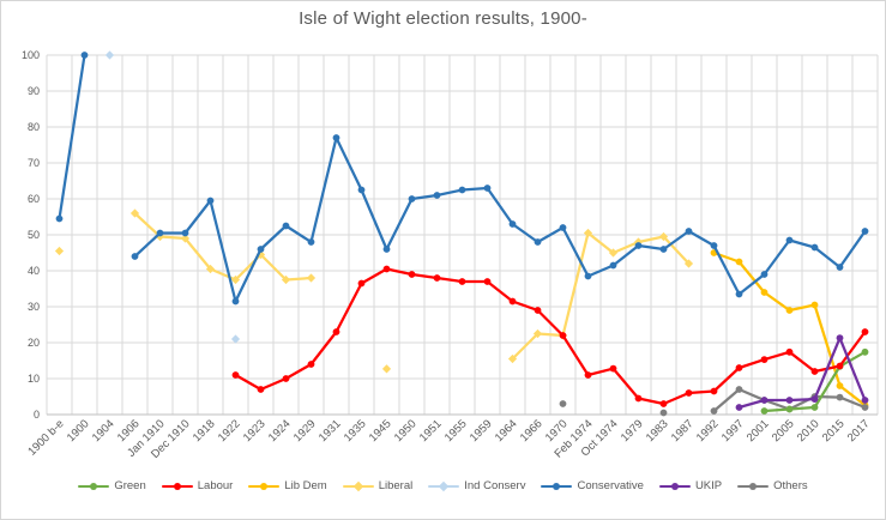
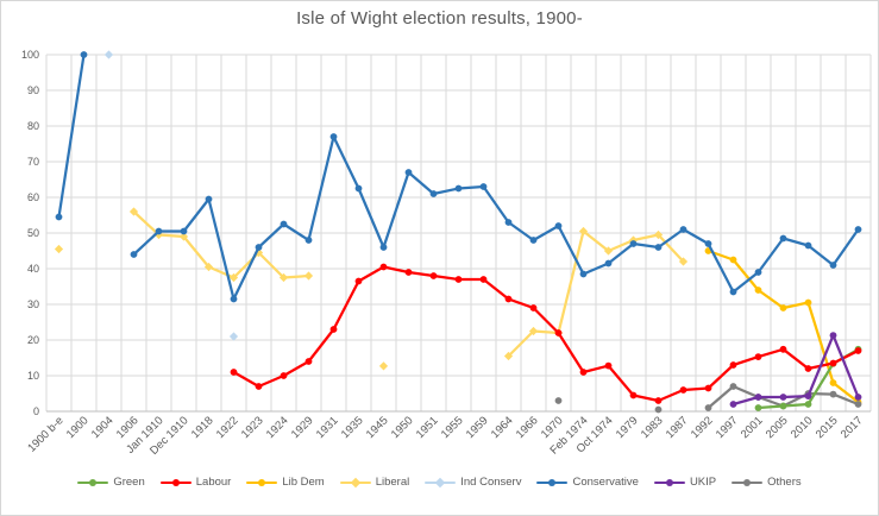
Conservative/1950: 60 -> 67
Labour/2017: 23 -> 17
